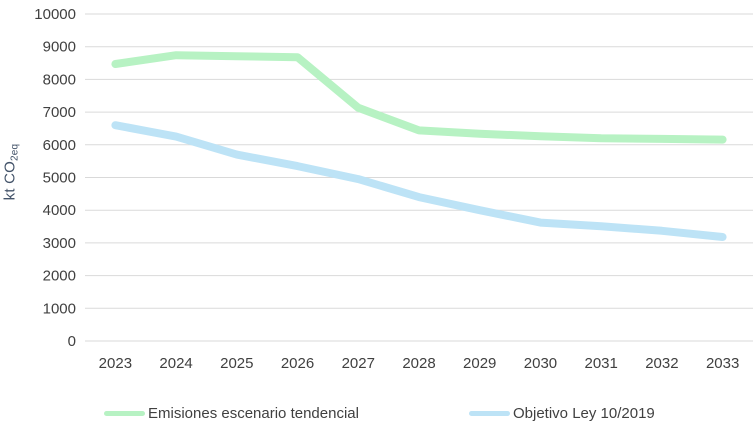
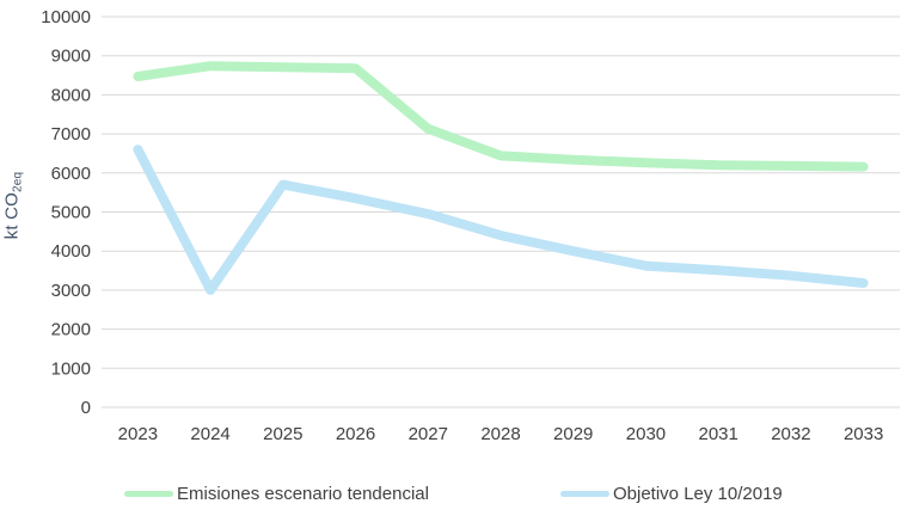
Objetivo Ley 10/2019/2024: 6200 -> 3000
